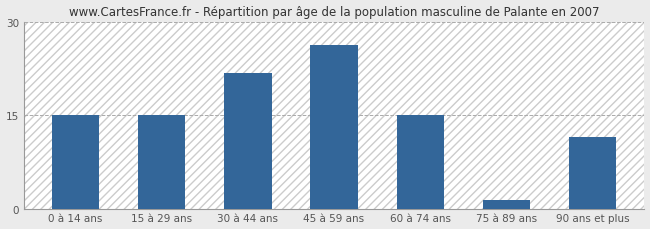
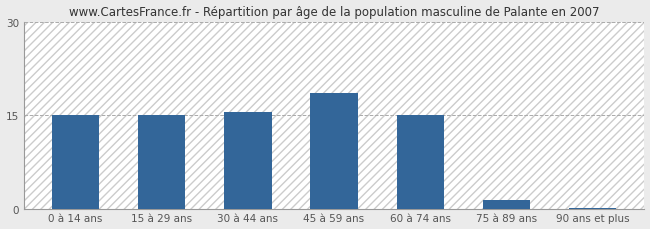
30 à 44 ans: 21.8 -> 15.5
45 à 59 ans: 26.2 -> 18.5
90 ans et plus: 11.4 -> 0.1
